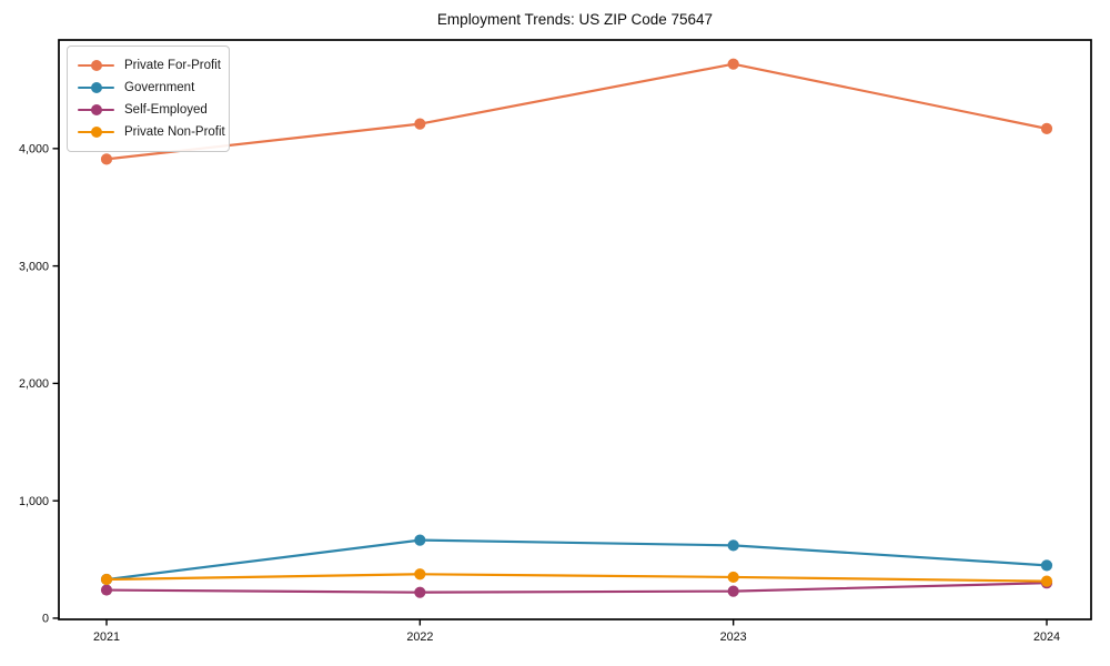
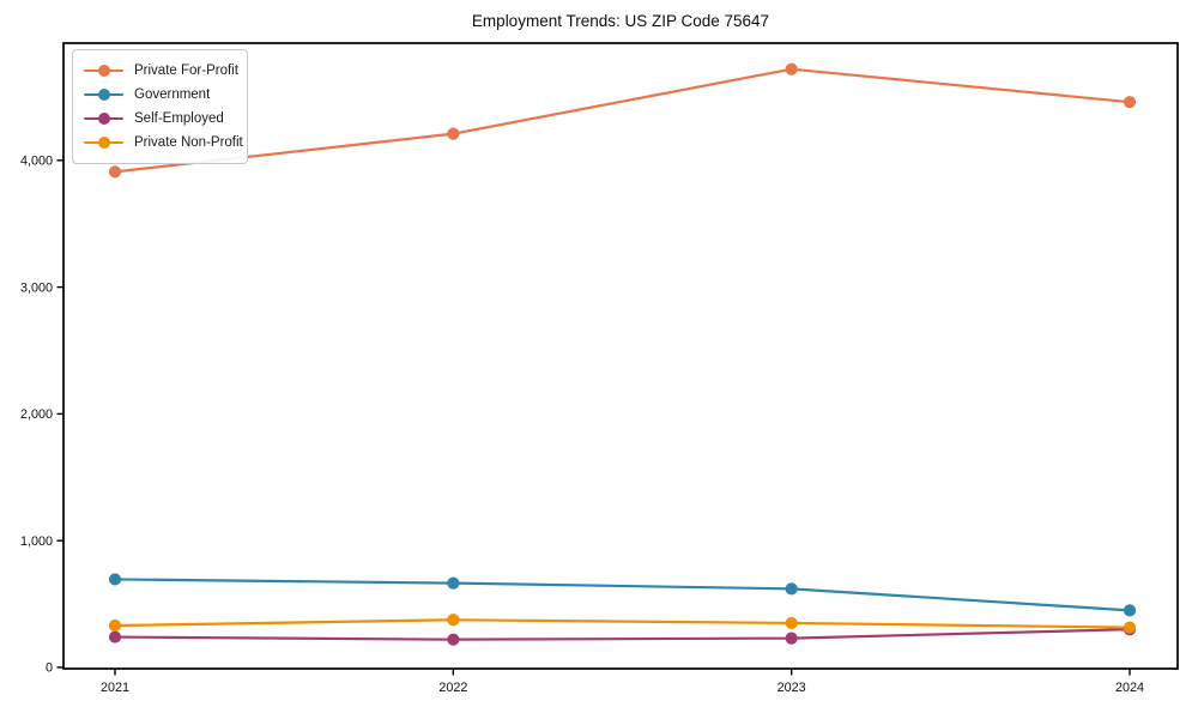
Government/2021: 330 -> 700
Private For-Profit/2024: 4170 -> 4460
